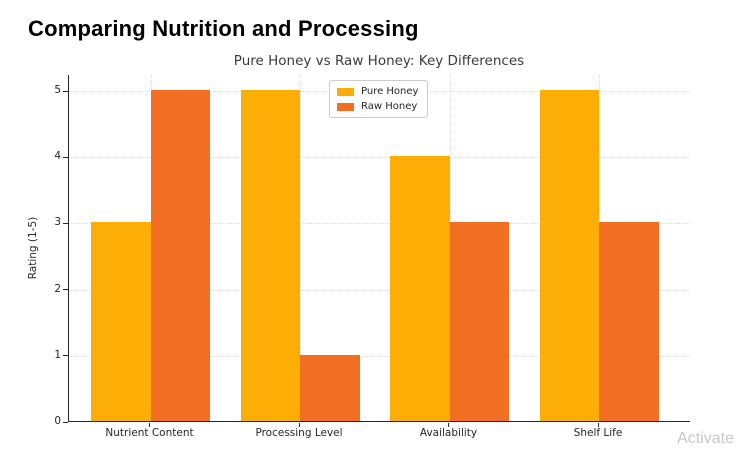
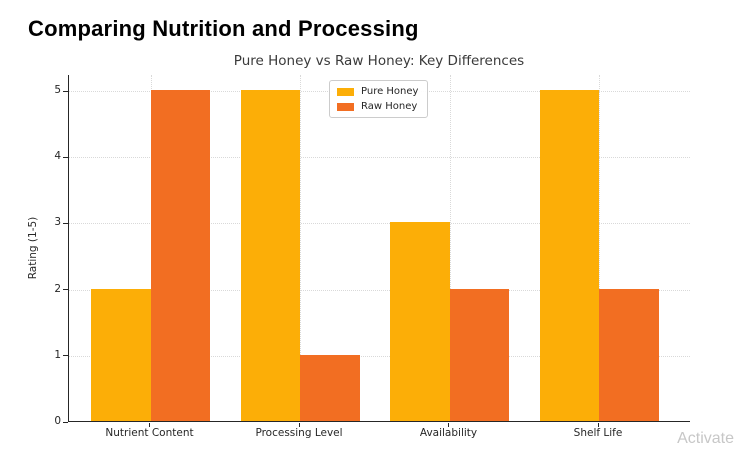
Pure Honey/Nutrient Content: 3 -> 2
Pure Honey/Availability: 4 -> 3
Raw Honey/Availability: 3 -> 2
Raw Honey/Shelf Life: 3 -> 2
